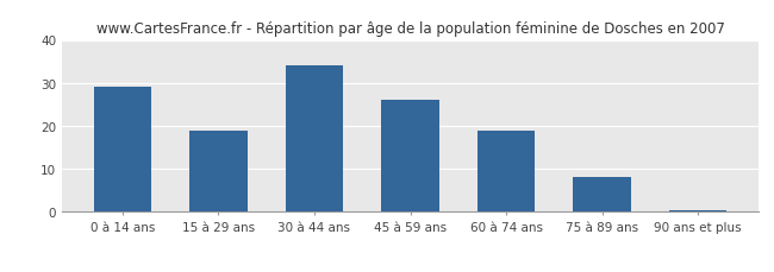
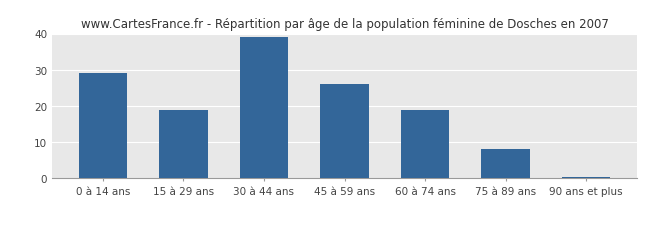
30 à 44 ans: 34.0 -> 39.0
